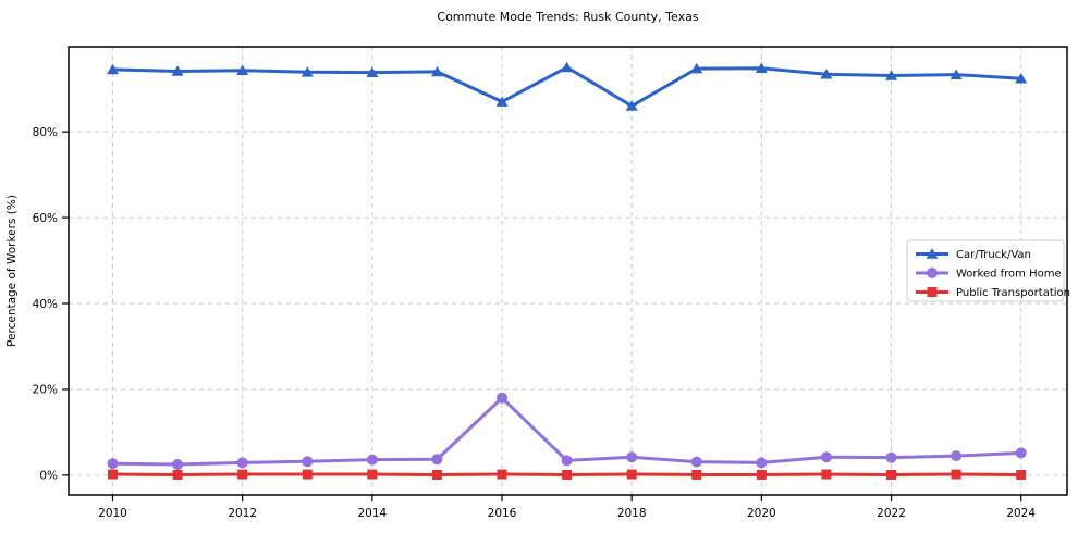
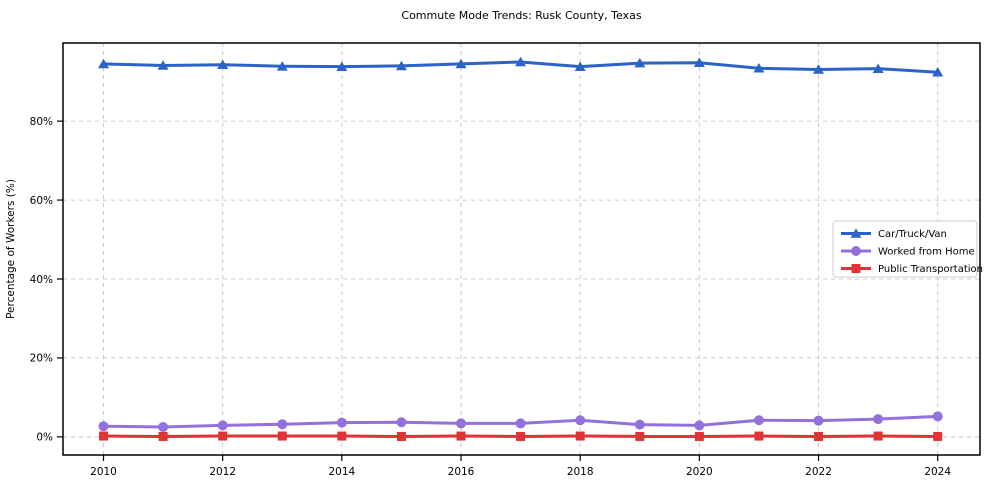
Car/Truck/Van/2016: 87% -> 94%
Worked from Home/2016: 18% -> 3%
Car/Truck/Van/2018: 86% -> 94%
